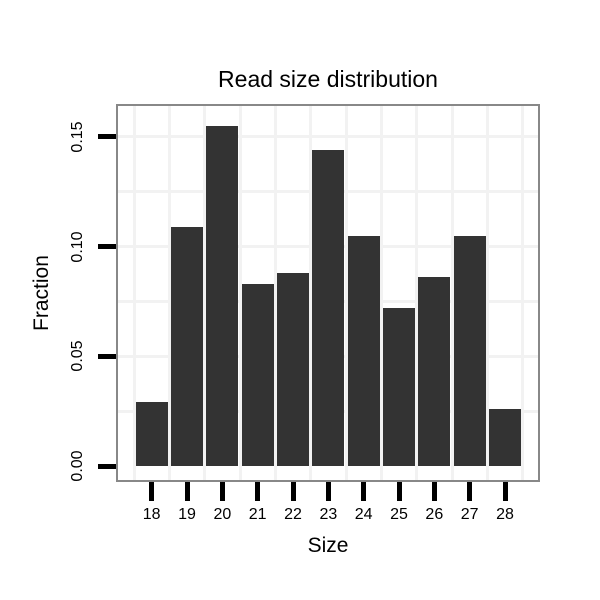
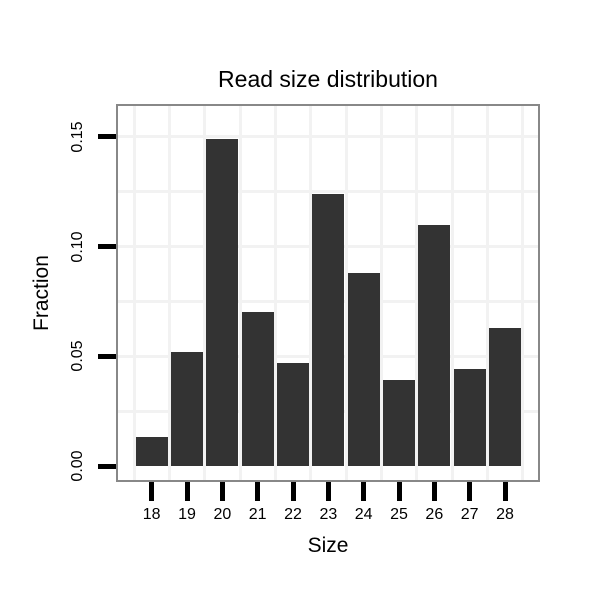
18: 0.029 -> 0.013
19: 0.109 -> 0.052
20: 0.155 -> 0.149
21: 0.083 -> 0.070
22: 0.088 -> 0.047
23: 0.144 -> 0.124
24: 0.105 -> 0.088
25: 0.072 -> 0.039
26: 0.086 -> 0.110
27: 0.105 -> 0.044
28: 0.026 -> 0.063
